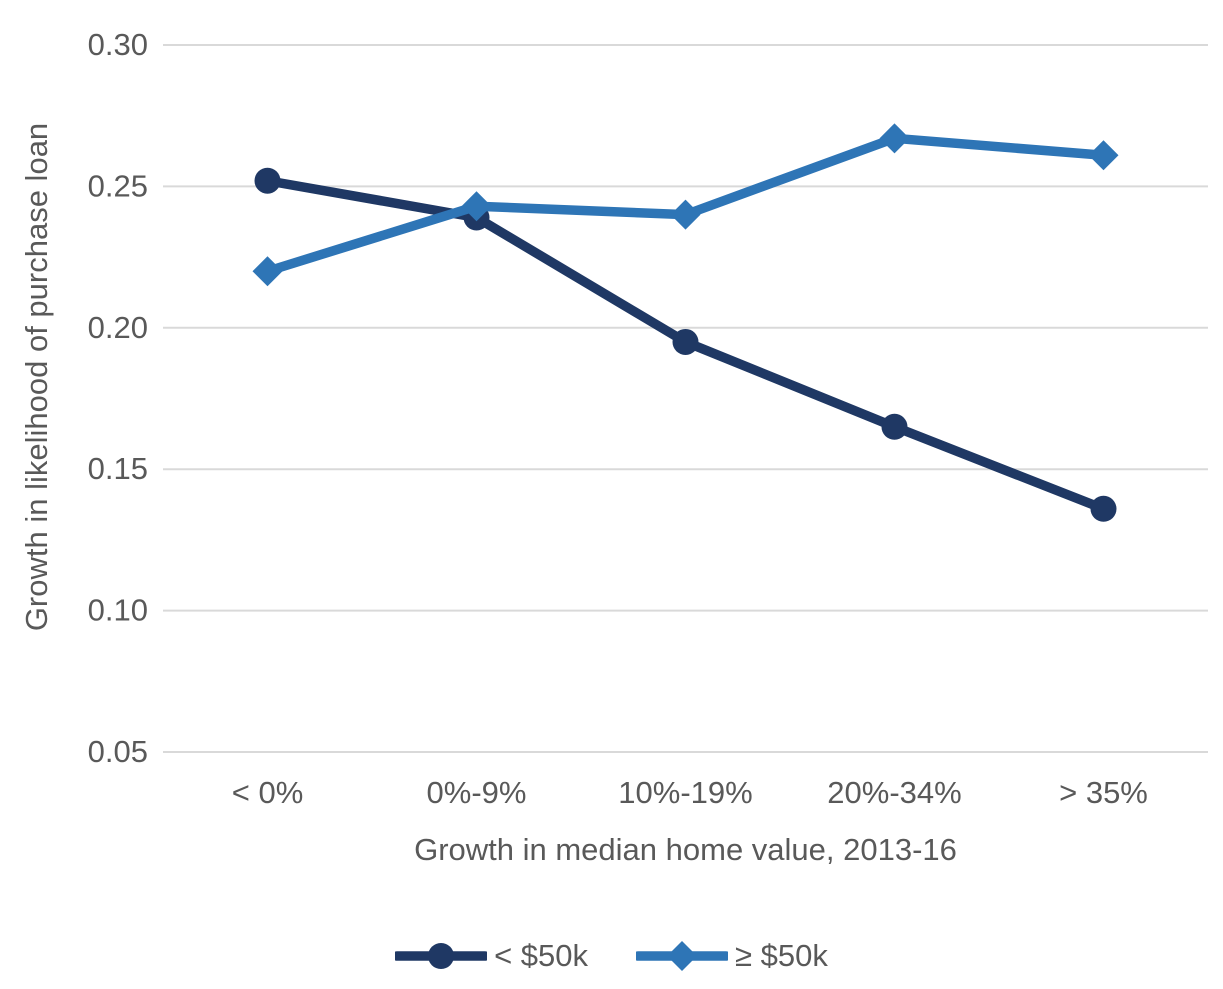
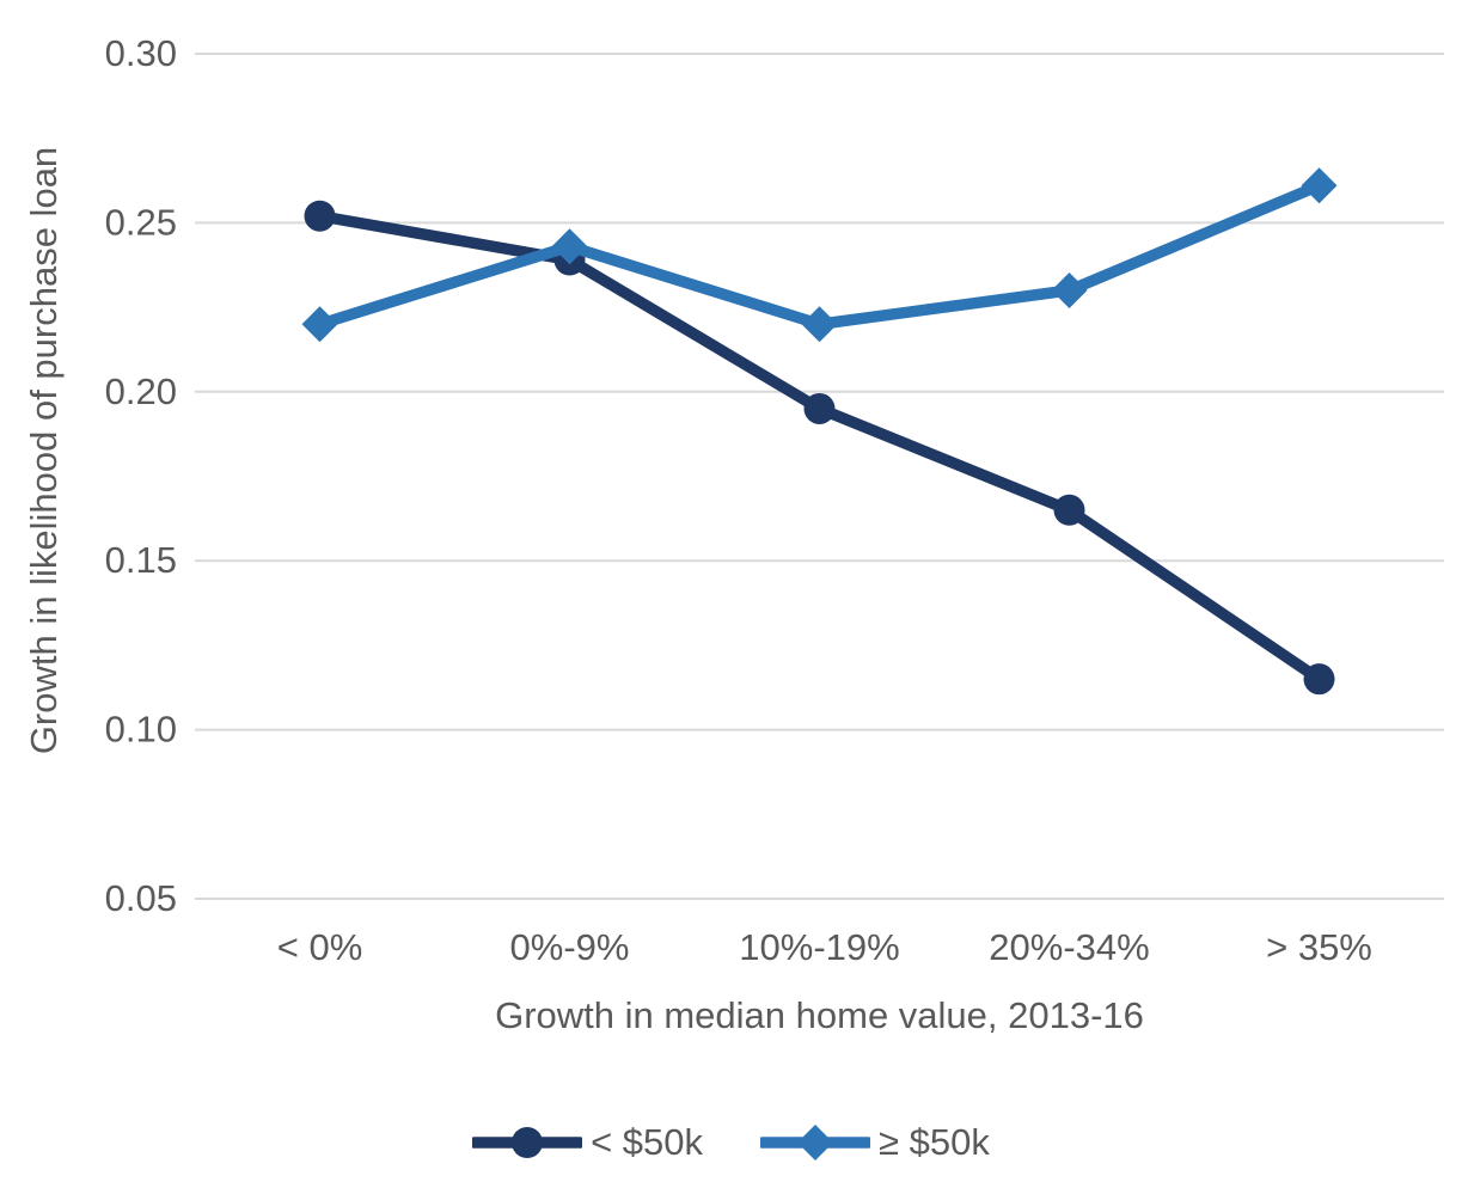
≥ $50k/10%-19%: 0.240 -> 0.220
≥ $50k/20%-34%: 0.267 -> 0.230
< $50k/> 35%: 0.136 -> 0.115
